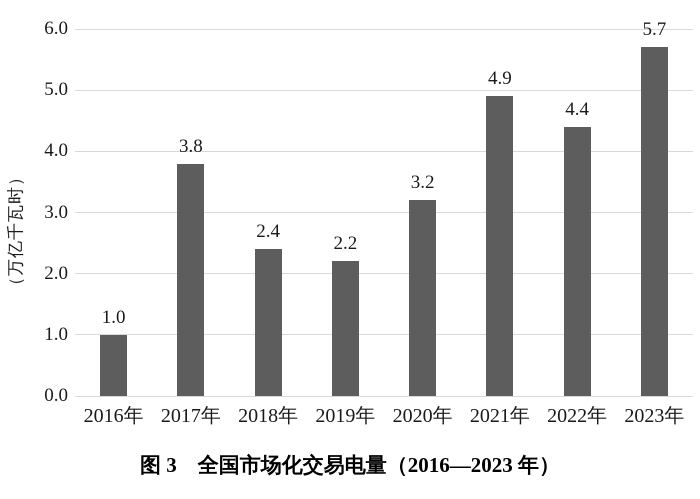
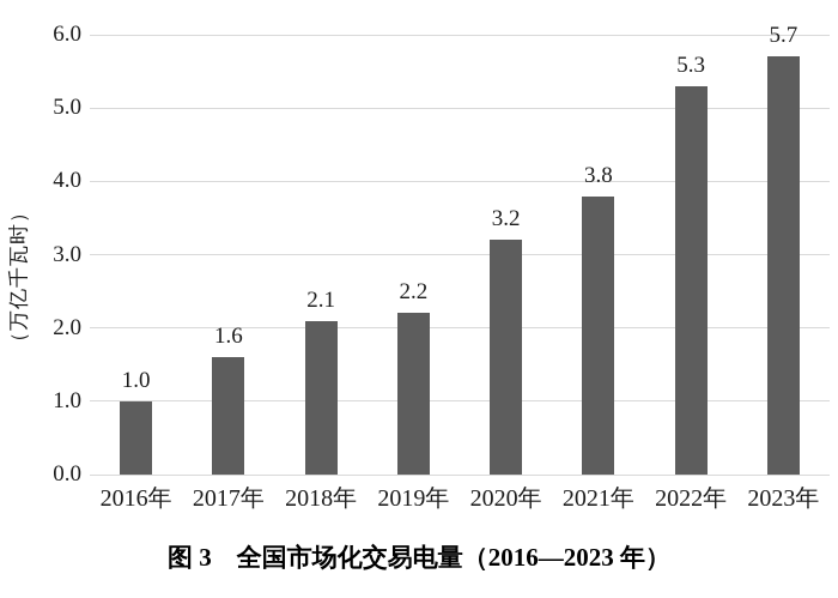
2017年: 3.8 -> 1.6
2018年: 2.4 -> 2.1
2021年: 4.9 -> 3.8
2022年: 4.4 -> 5.3
